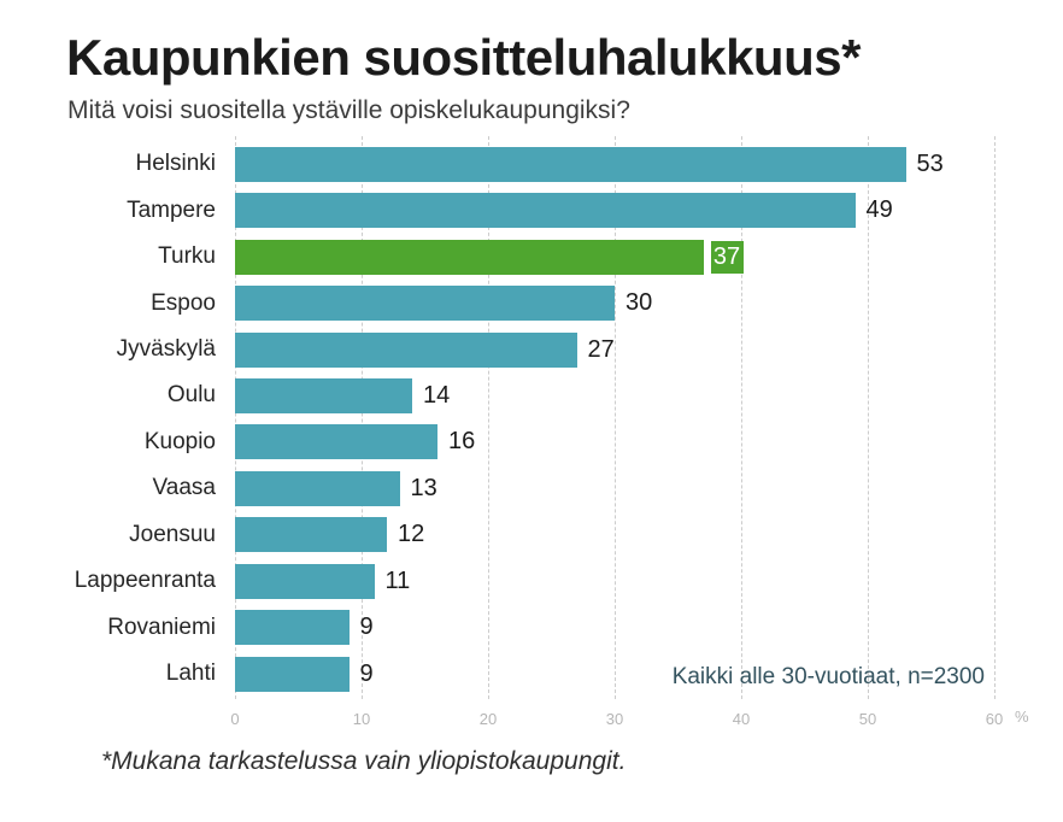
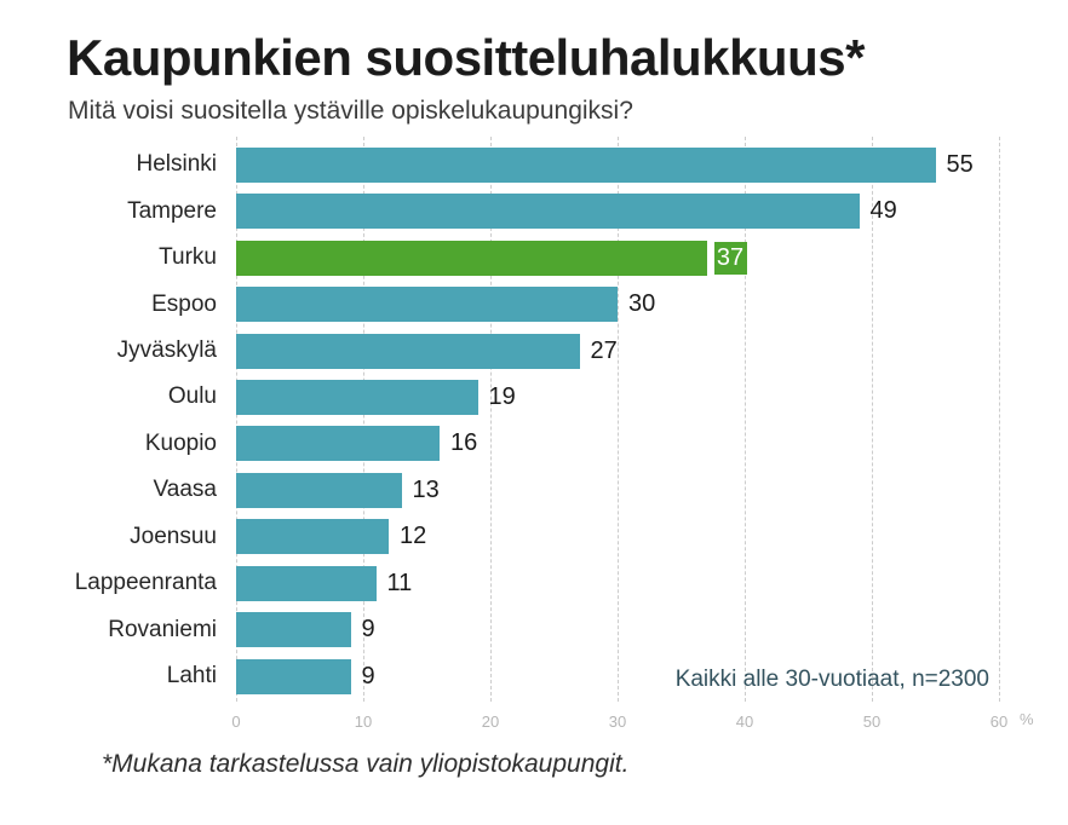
Helsinki: 53 -> 55
Oulu: 14 -> 19
